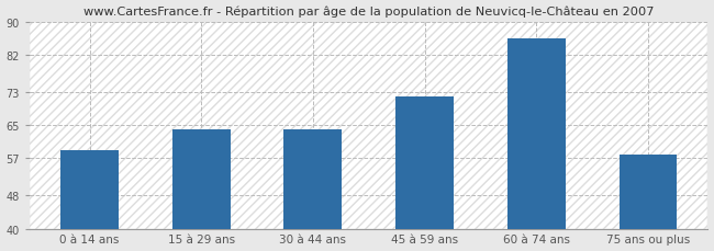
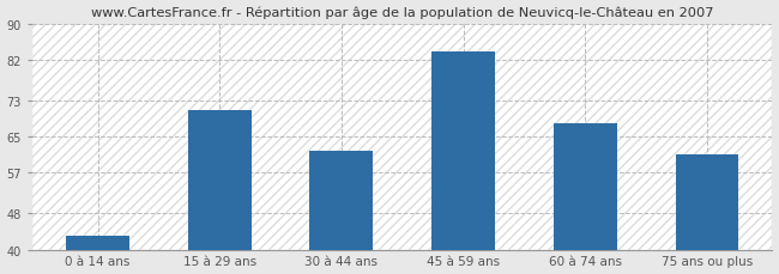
0 à 14 ans: 59 -> 43
15 à 29 ans: 64 -> 71
30 à 44 ans: 64 -> 62
45 à 59 ans: 72 -> 84
60 à 74 ans: 86 -> 68
75 ans ou plus: 58 -> 61
